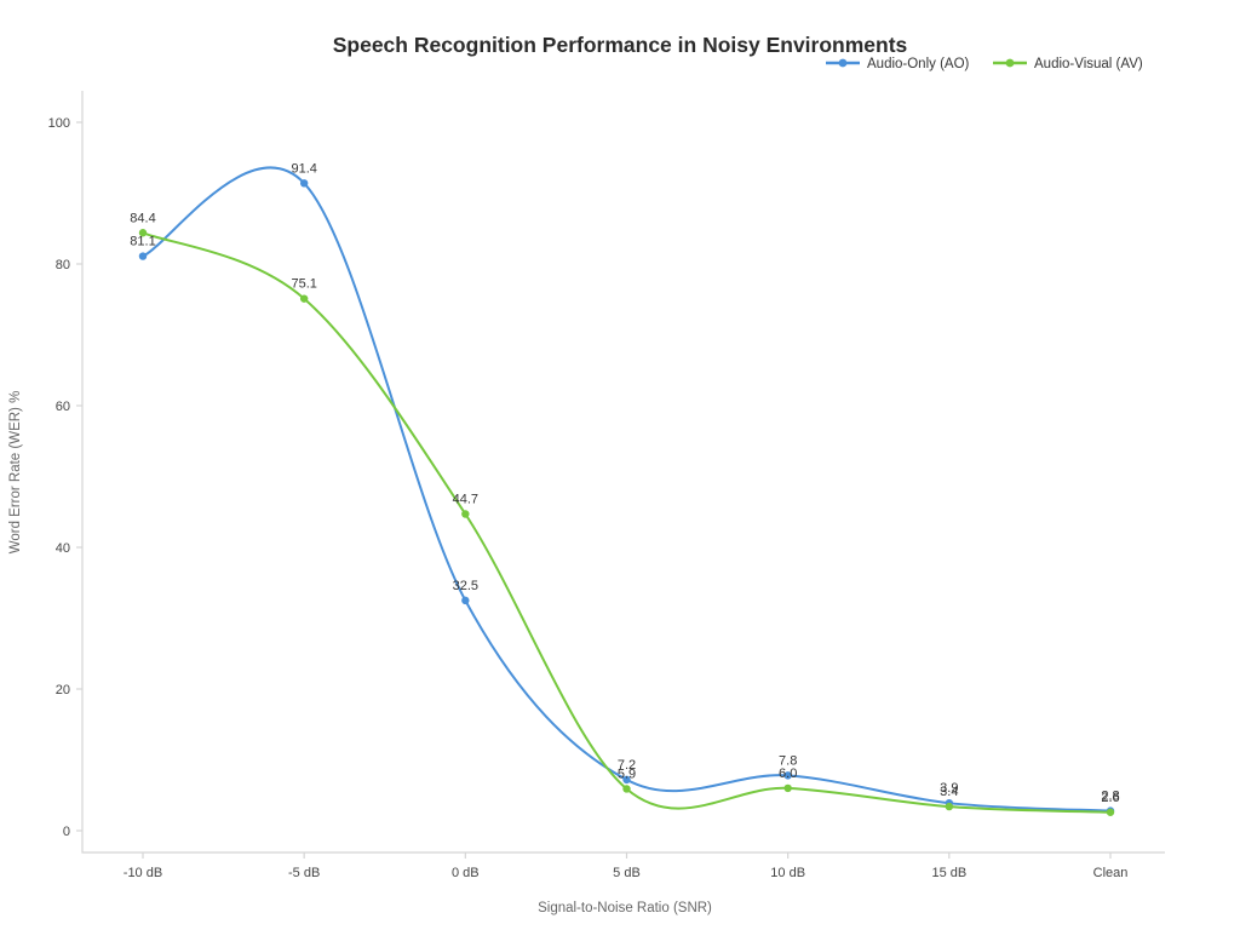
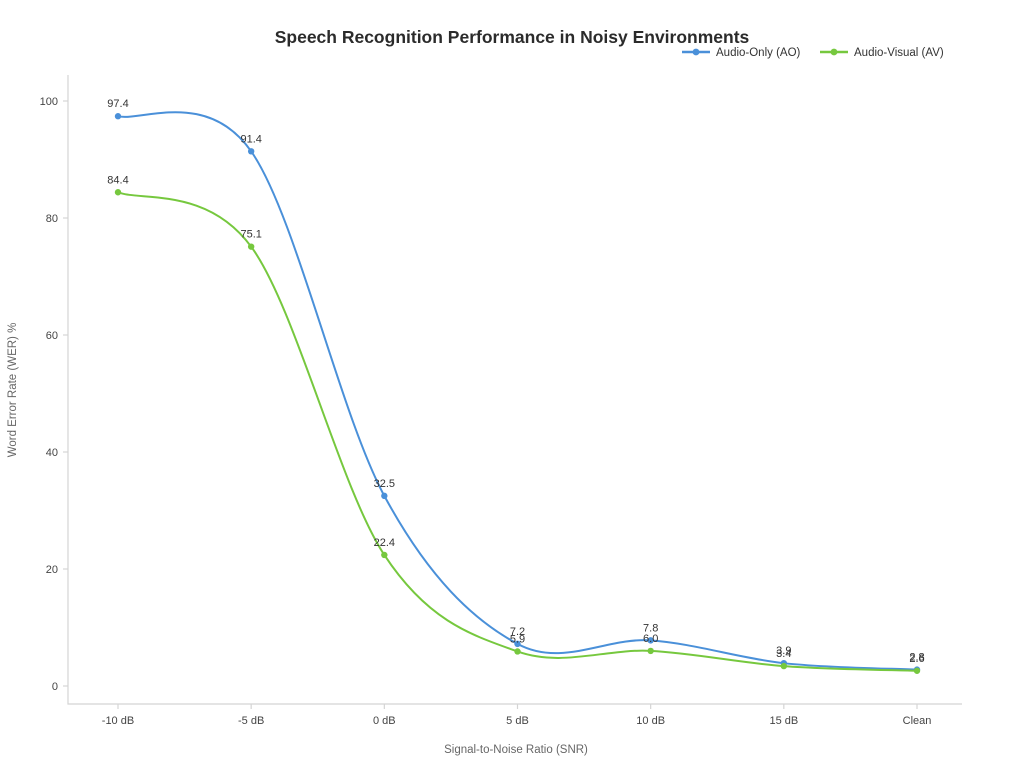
Audio-Only (AO)/-10 dB: 81.1 -> 97.4
Audio-Visual (AV)/0 dB: 44.7 -> 22.4
